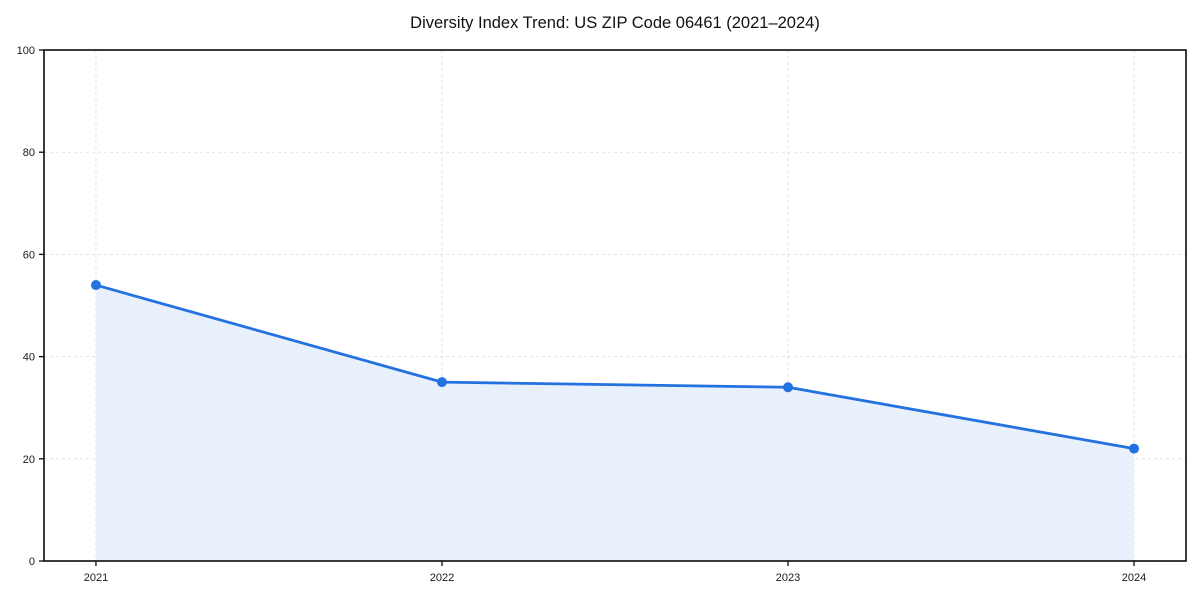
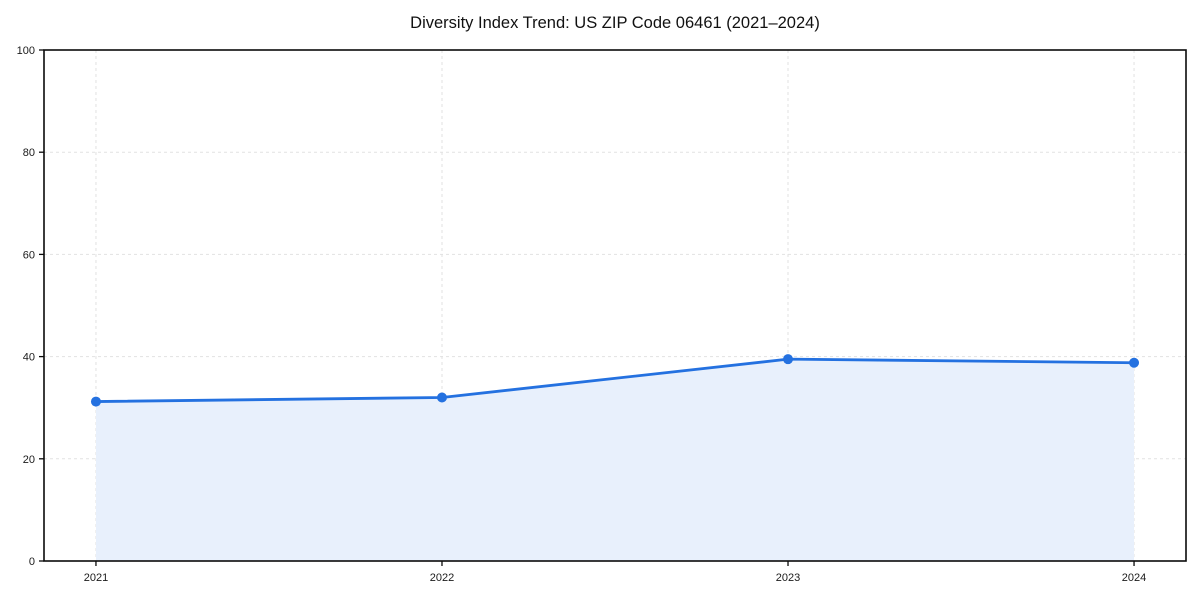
2021: 54 -> 31
2022: 35 -> 32
2023: 34 -> 40
2024: 22 -> 39
